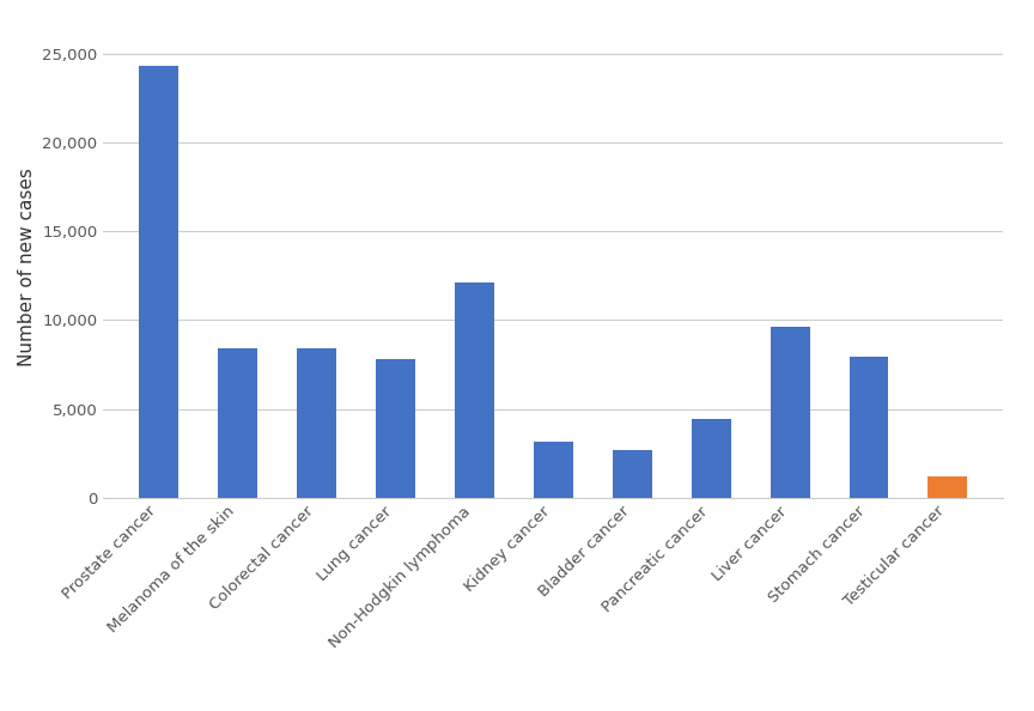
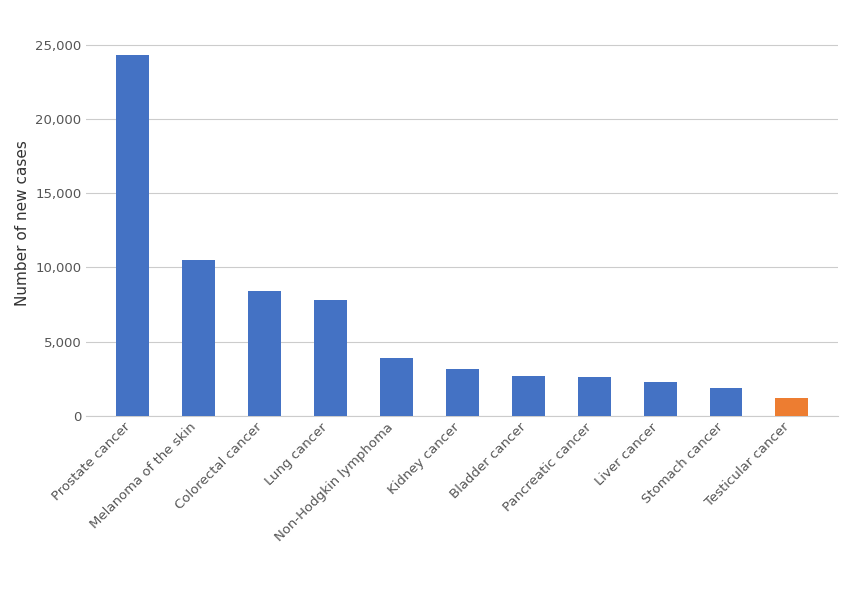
Melanoma of the skin: 8,400 -> 10,500
Non-Hodgkin lymphoma: 12,100 -> 3,900
Pancreatic cancer: 4,400 -> 2,600
Liver cancer: 9,600 -> 2,300
Stomach cancer: 7,900 -> 1,900
